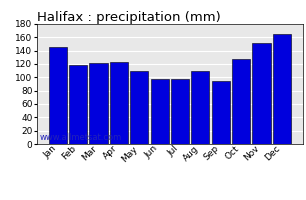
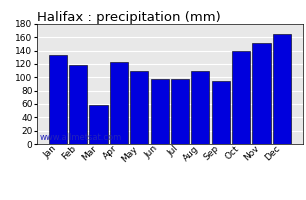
Jan: 145 -> 134
Mar: 122 -> 58
Oct: 127 -> 140
